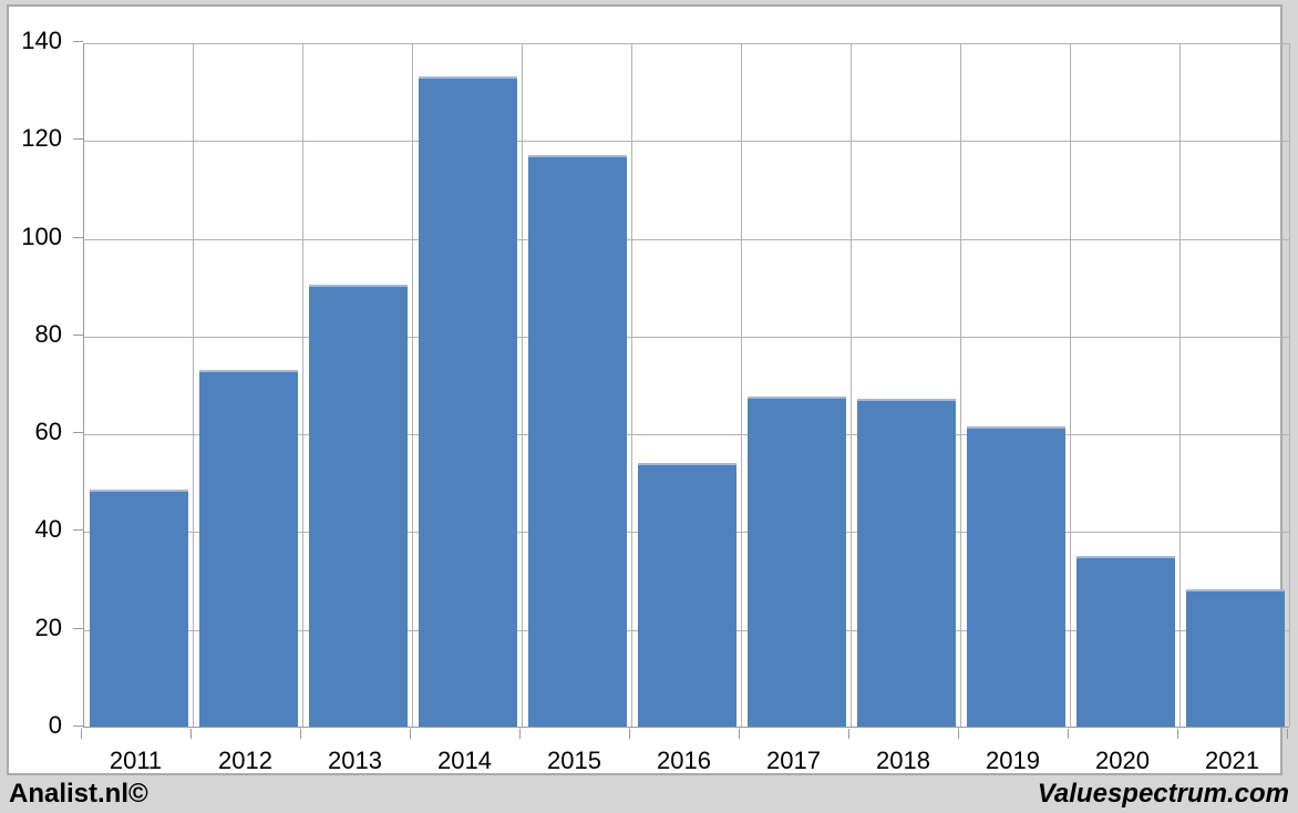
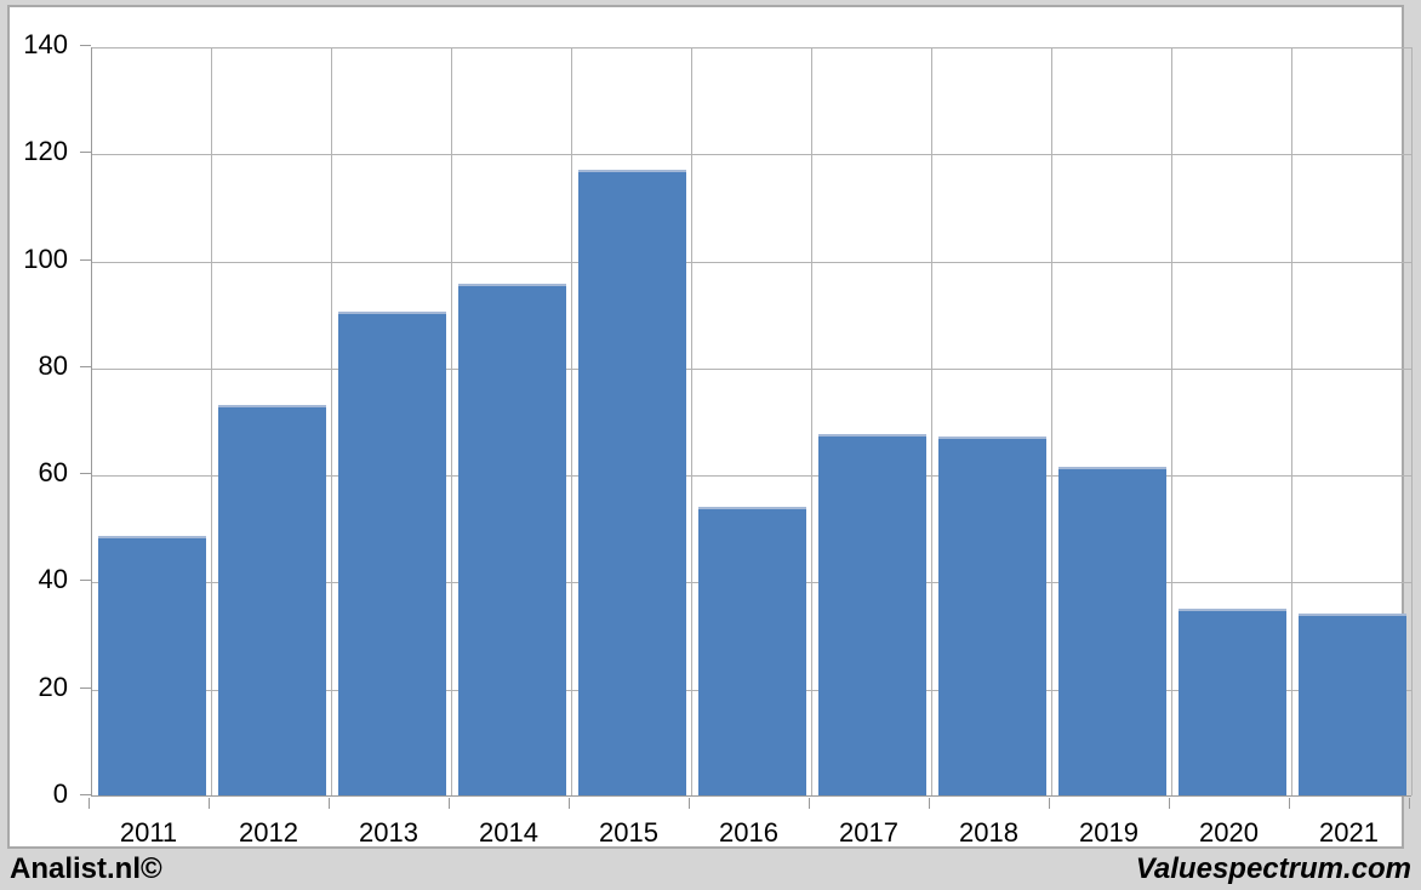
2014: 133 -> 96
2021: 28 -> 34
